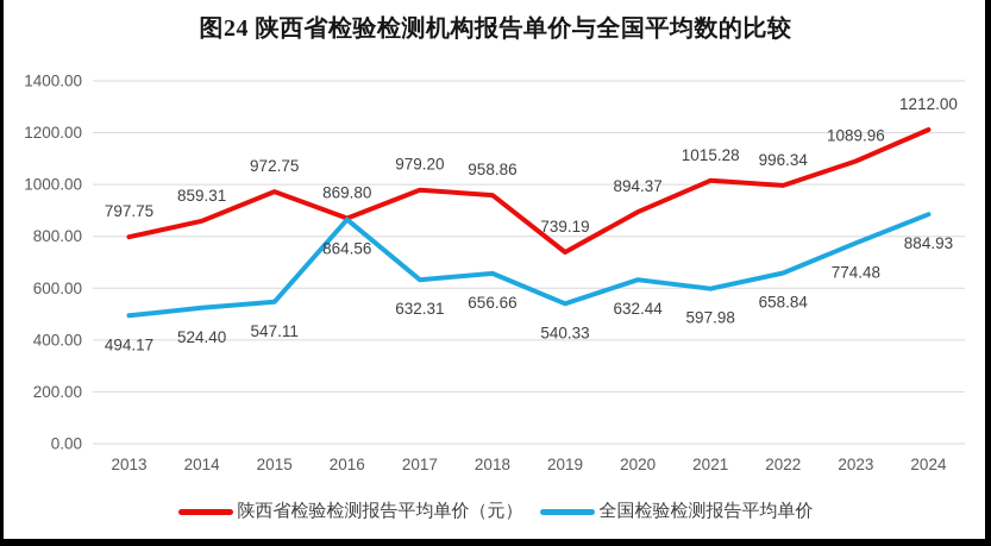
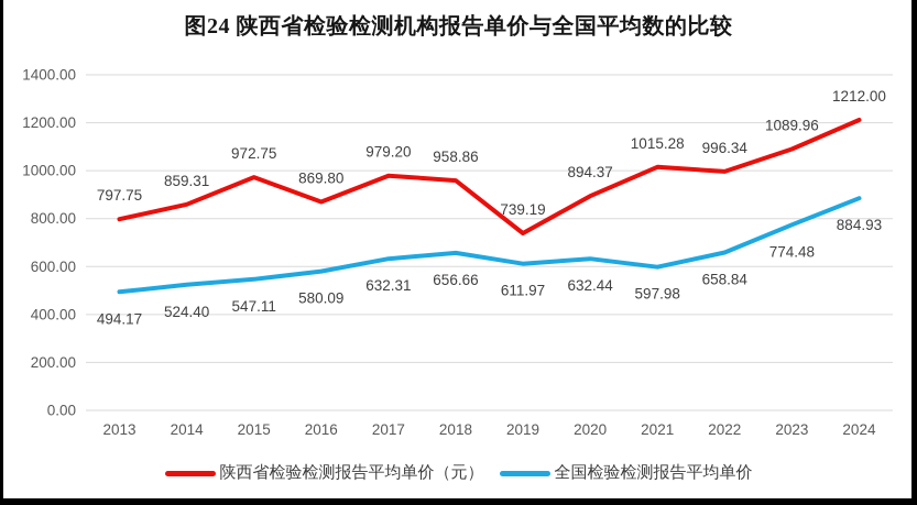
全国检验检测报告平均单价/2016: 864.56 -> 580.09
全国检验检测报告平均单价/2019: 540.33 -> 611.97
